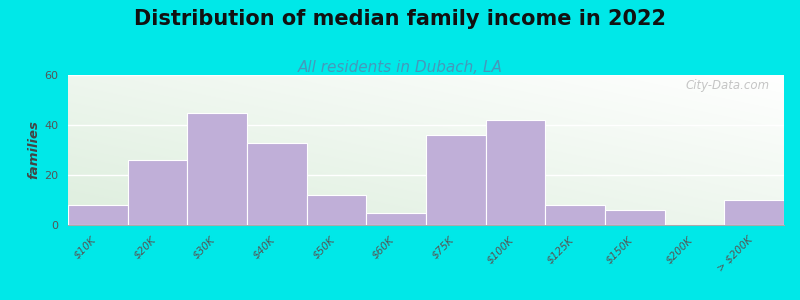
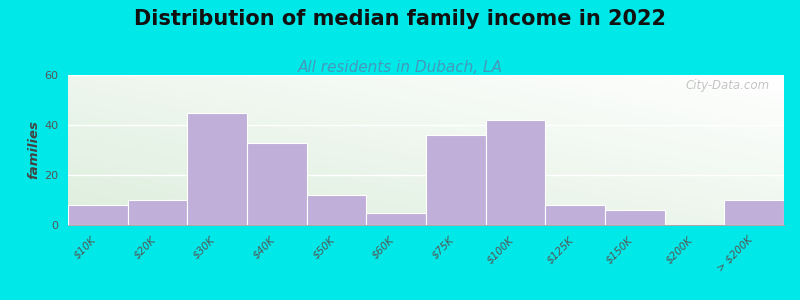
$20K: 26 -> 10
